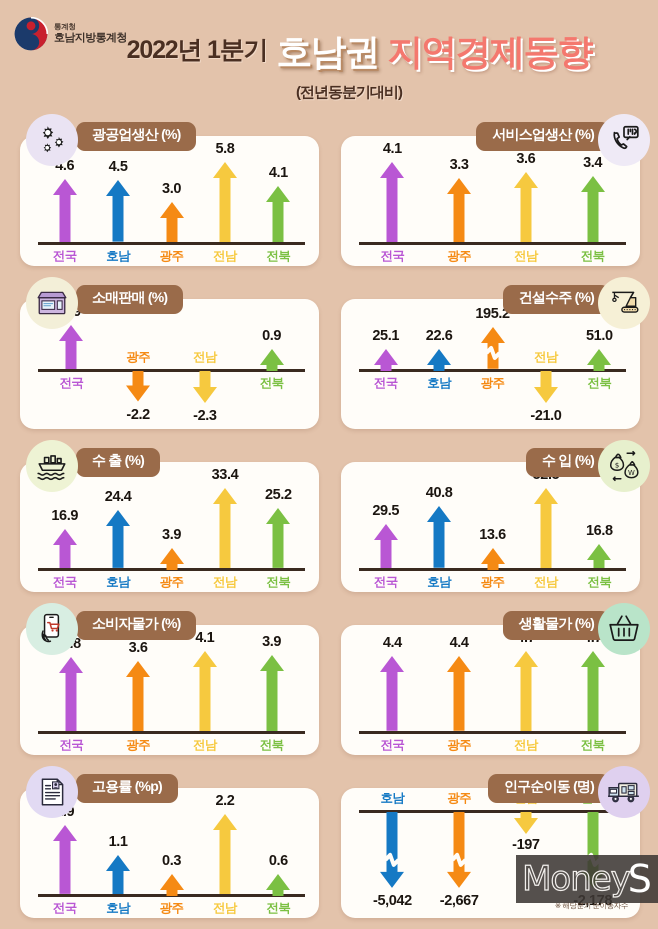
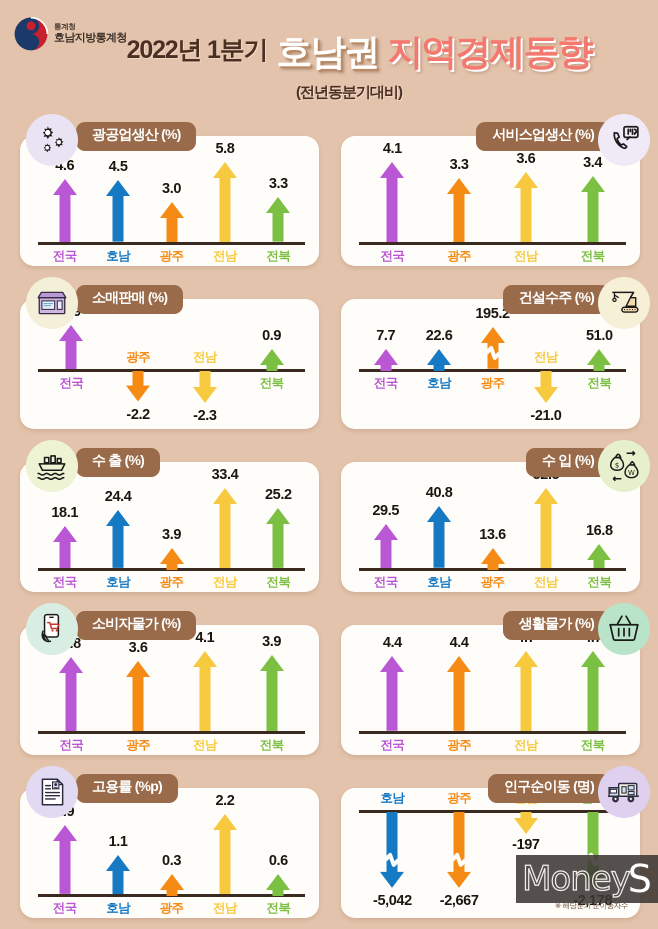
광공업생산 (%)/전북: 4.1 -> 3.3
건설수주 (%)/전국: 25.1 -> 7.7
수 출 (%)/전국: 16.9 -> 18.1
